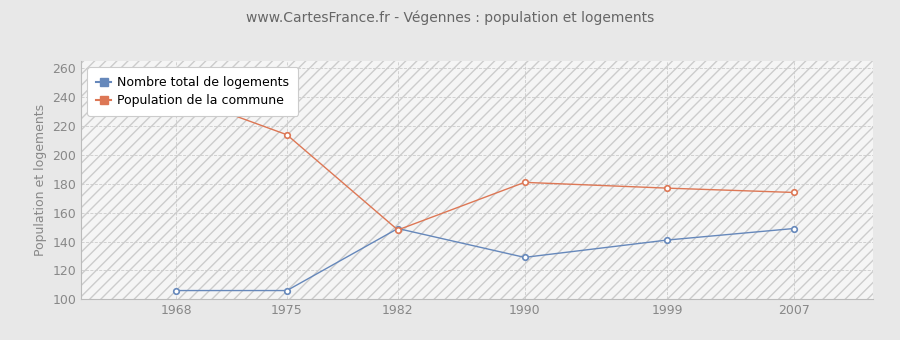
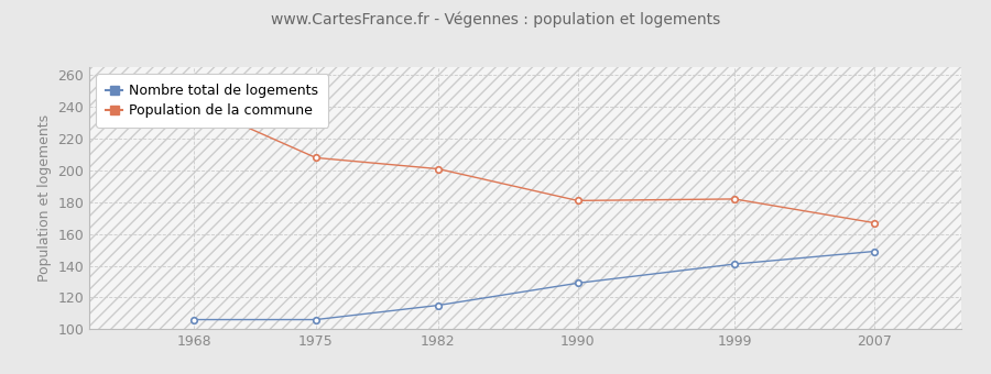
Population de la commune/1975: 214 -> 208
Nombre total de logements/1982: 149 -> 115
Population de la commune/1982: 148 -> 201
Population de la commune/1999: 177 -> 182
Population de la commune/2007: 174 -> 167
